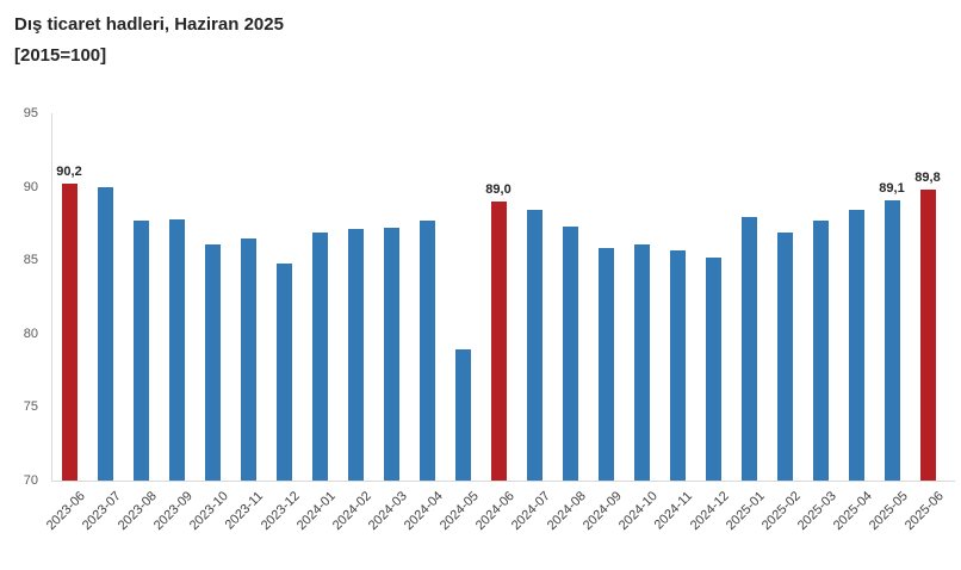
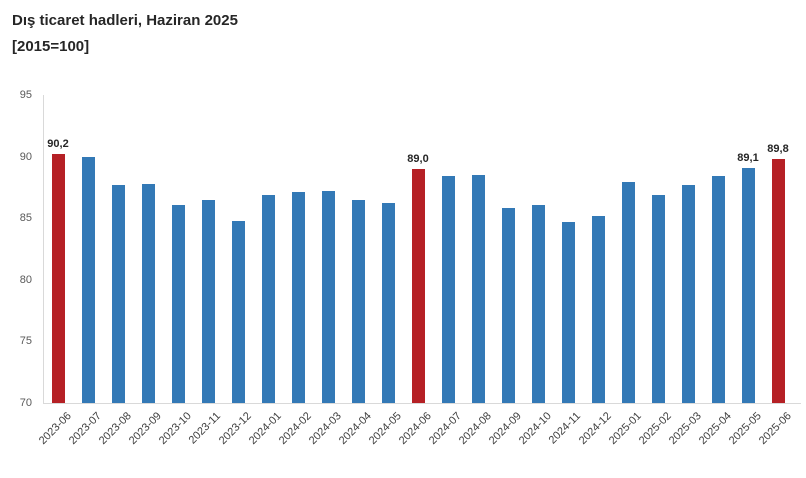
2024-04: 87.7 -> 86.5
2024-05: 78.9 -> 86.2
2024-08: 87.3 -> 88.5
2024-11: 85.7 -> 84.7
